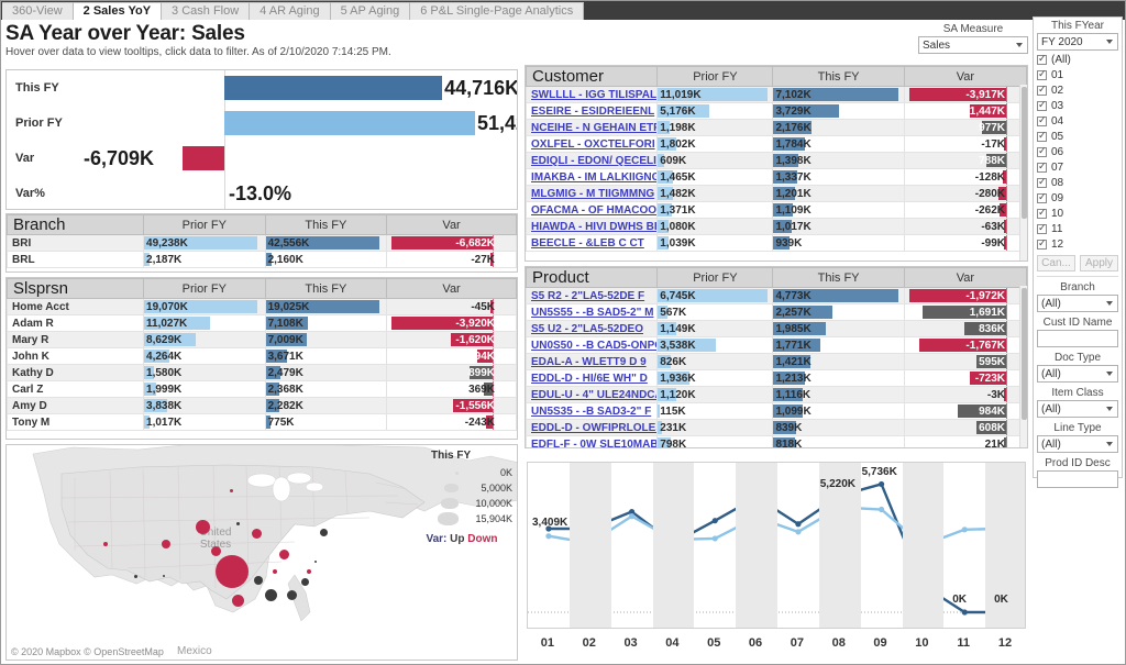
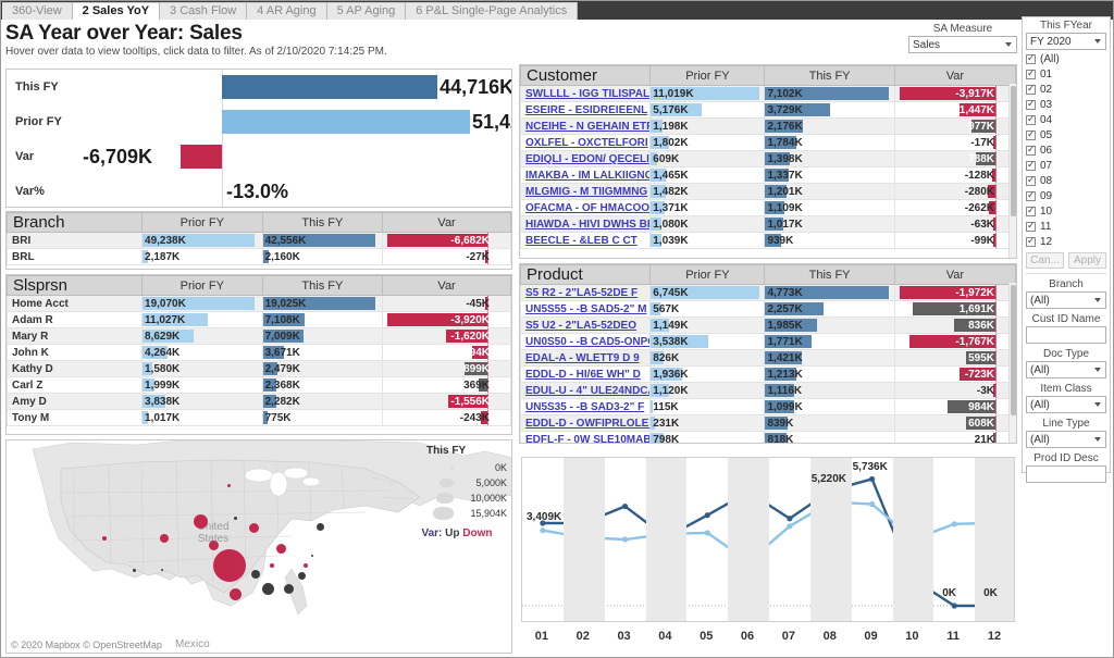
Prior FY/03: 4000K -> 3000K
Prior FY/06: 4000K -> 2000K
